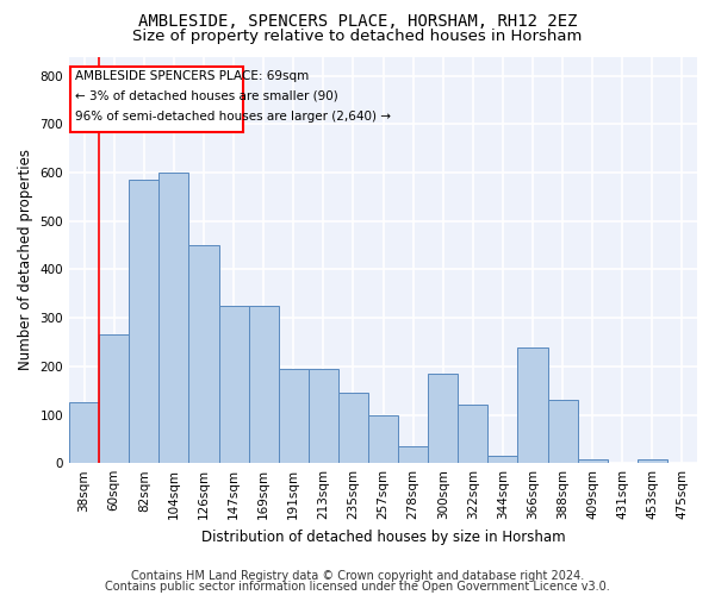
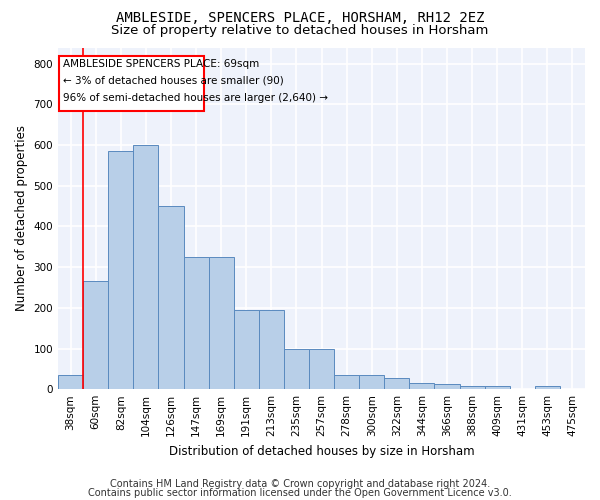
38sqm: 125 -> 35
235sqm: 145 -> 100
300sqm: 185 -> 35
322sqm: 120 -> 28
366sqm: 240 -> 12
388sqm: 130 -> 8
